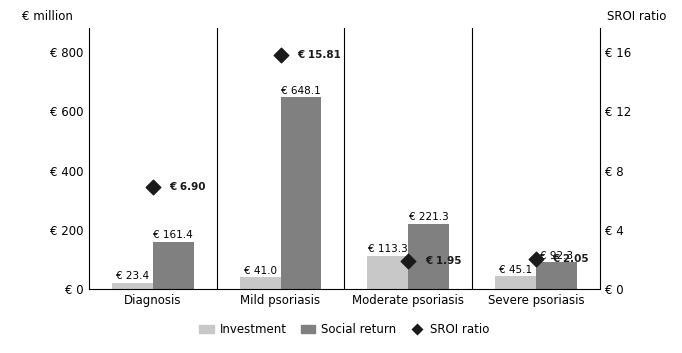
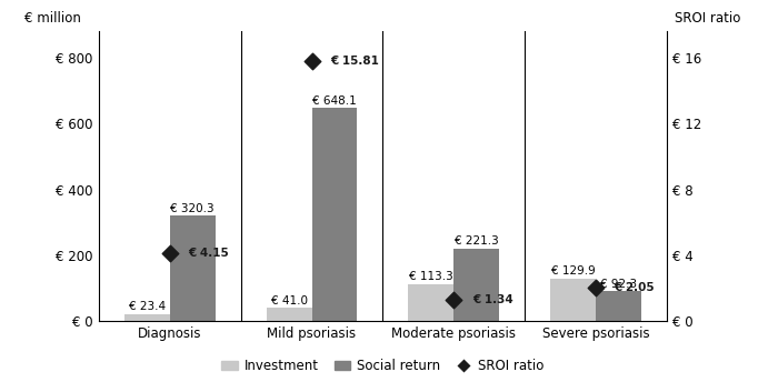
SROI ratio/Diagnosis: 6.90 -> 4.15
Social return/Diagnosis: 161.4 -> 320.3
SROI ratio/Moderate psoriasis: 1.95 -> 1.34
Investment/Severe psoriasis: 45.1 -> 129.9
